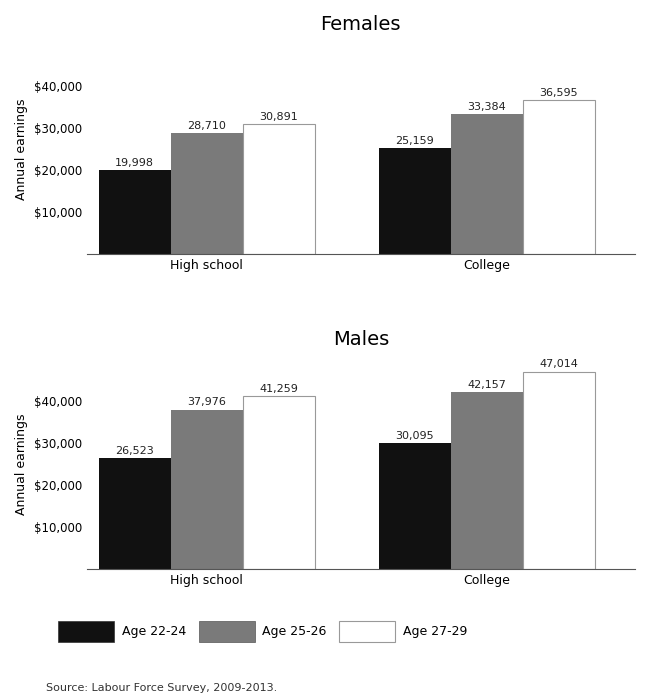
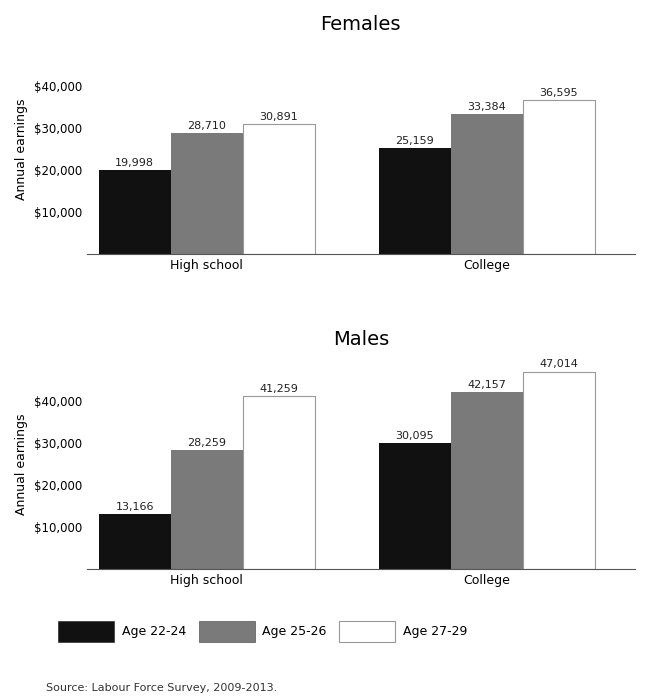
Males/Age 22-24/High school: 26,523 -> 13,166
Males/Age 25-26/High school: 37,976 -> 28,259
